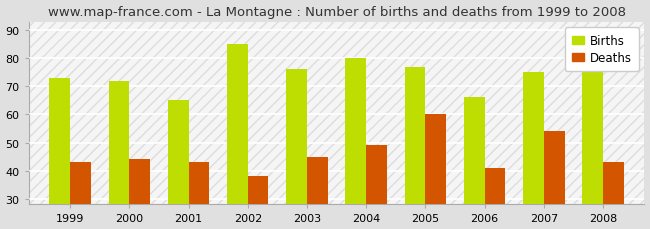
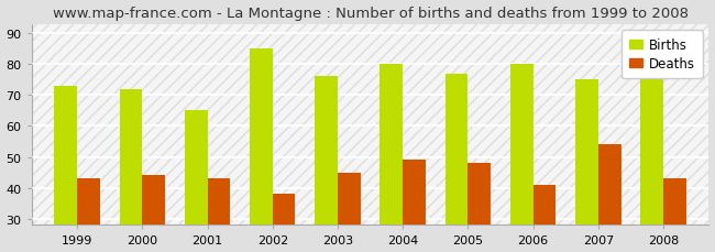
Deaths/2005: 60 -> 48
Births/2006: 66 -> 80
